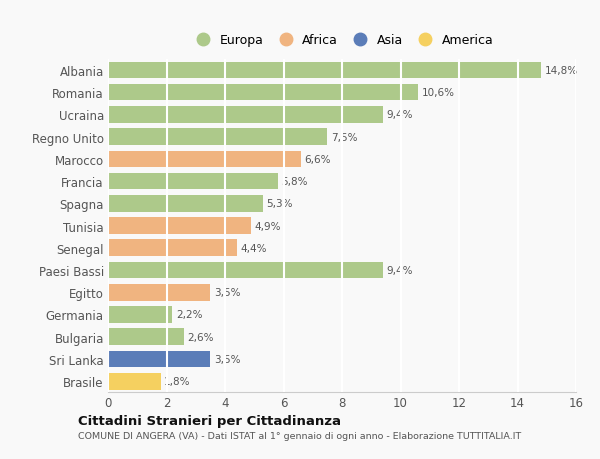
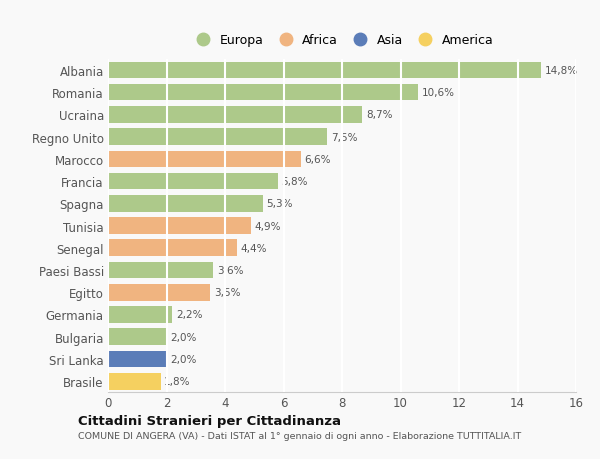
Ucraina: 9,4% -> 8,7%
Paesi Bassi: 9,4% -> 3,6%
Bulgaria: 2,6% -> 2,0%
Sri Lanka: 3,5% -> 2,0%
